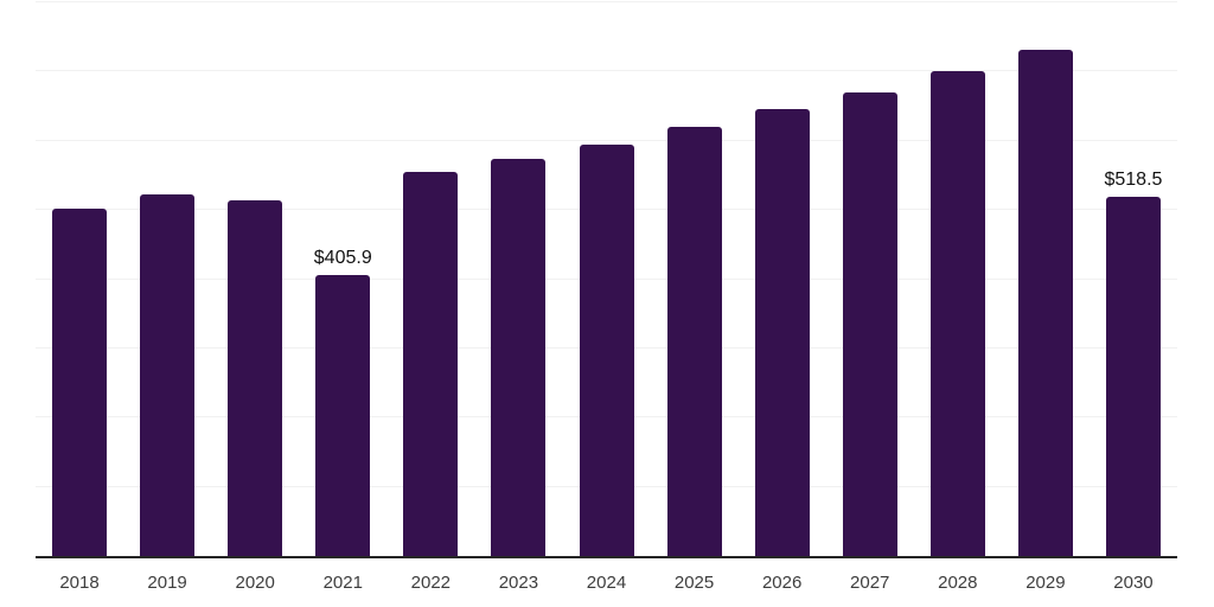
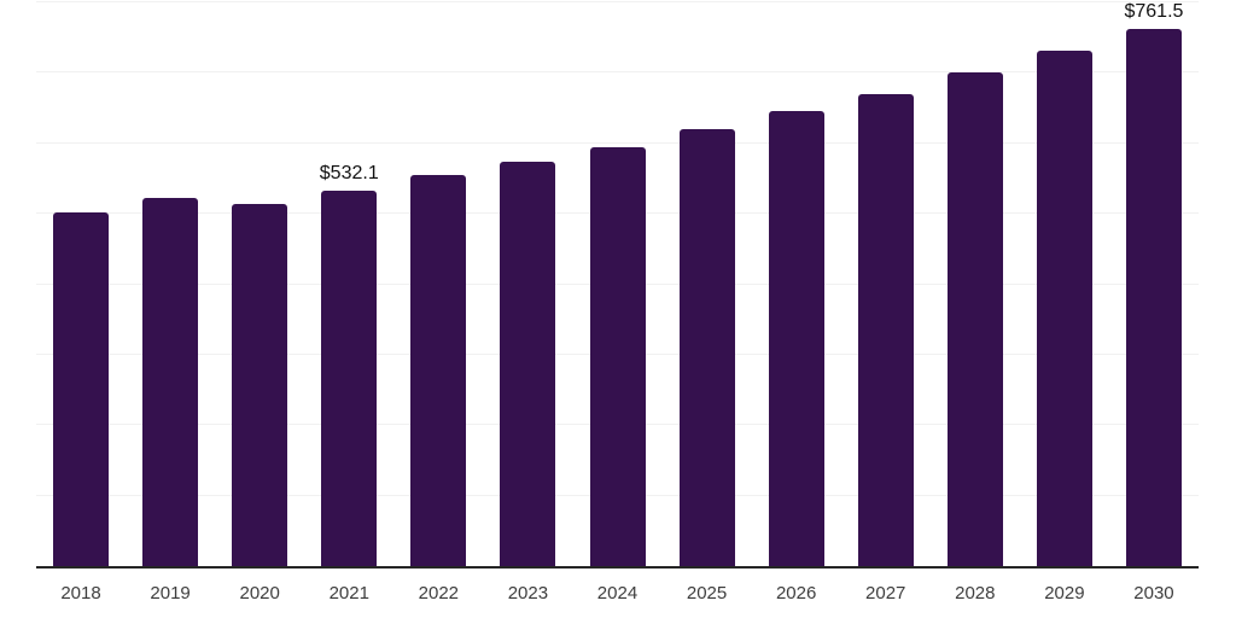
2021: $405.9 -> $532.1
2030: $518.5 -> $761.5
